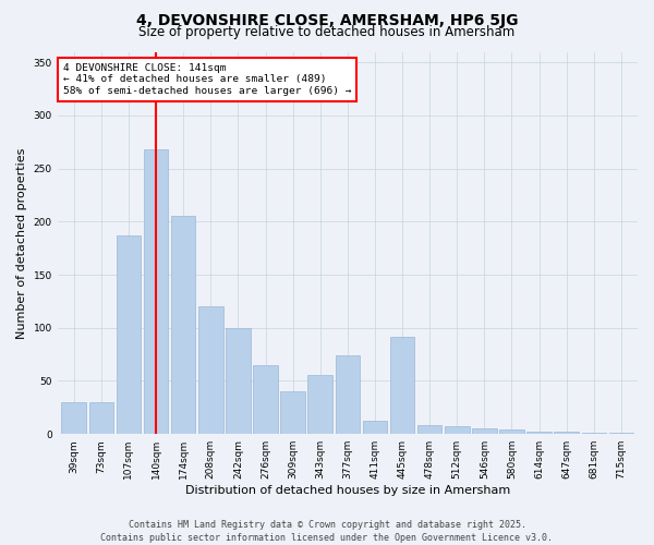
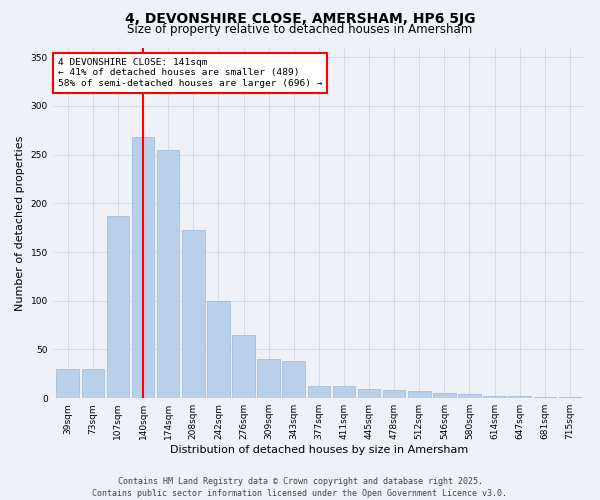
174sqm: 206 -> 255
208sqm: 120 -> 173
343sqm: 56 -> 38
377sqm: 74 -> 13
445sqm: 92 -> 9
